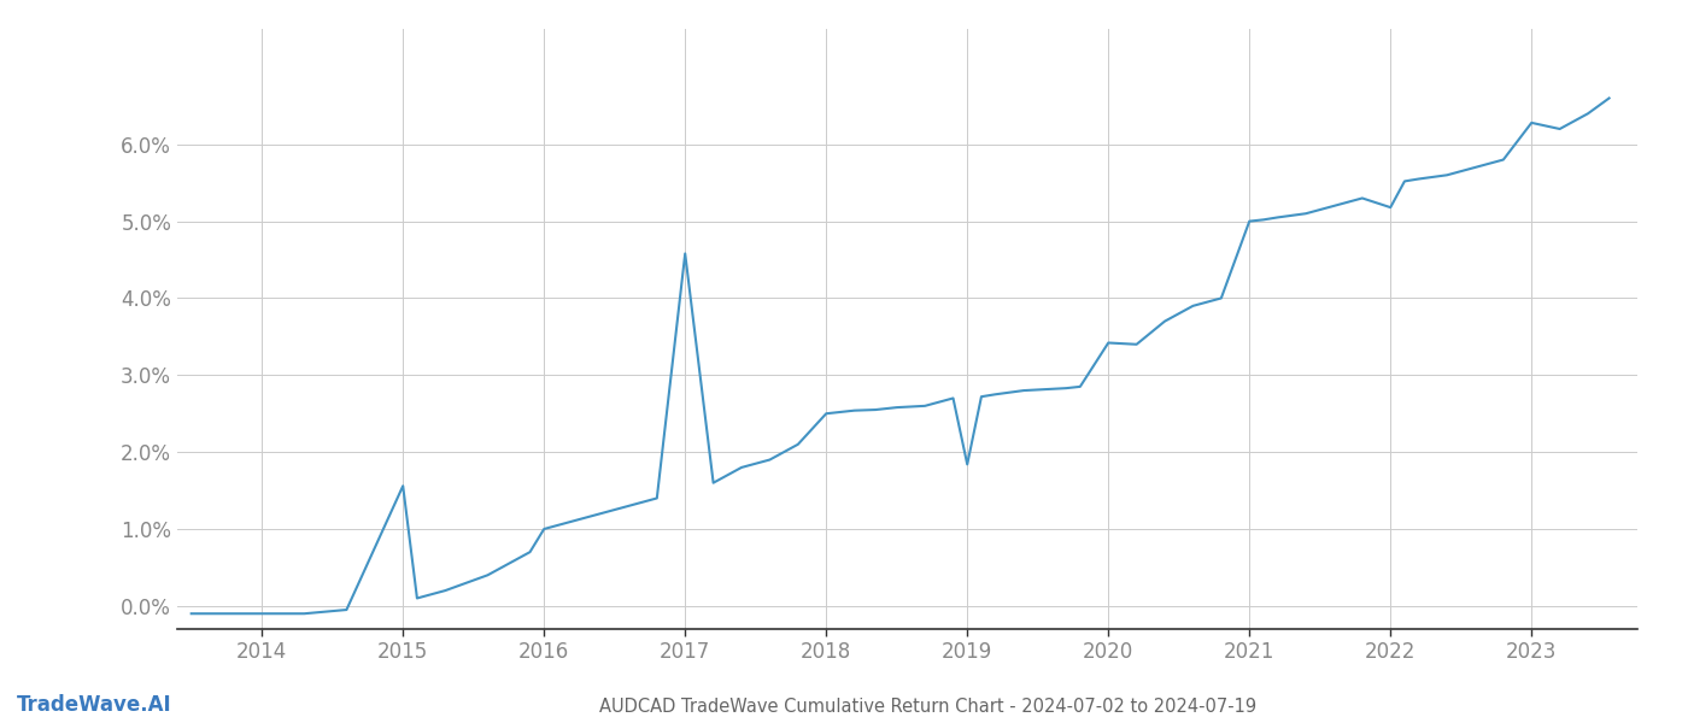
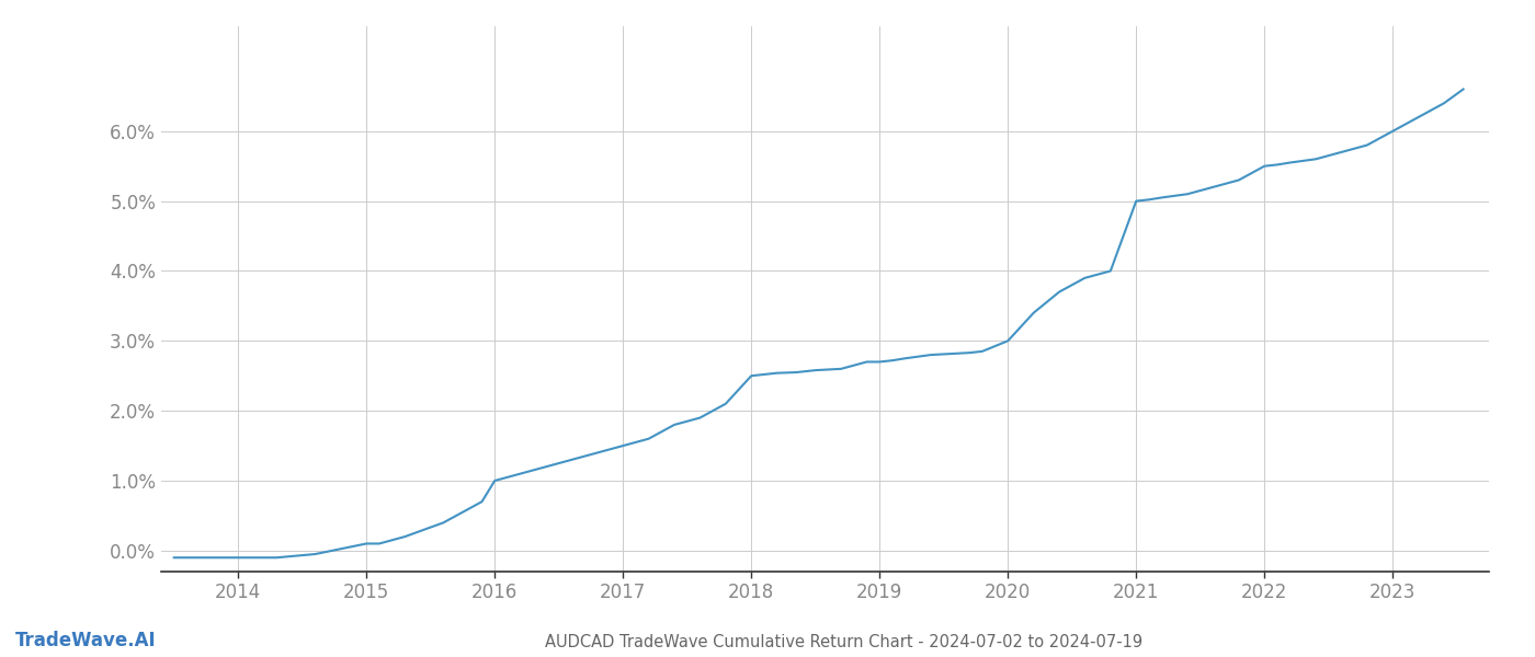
2015: 1.56% -> 0.10%
2017: 4.58% -> 1.50%
2019: 1.84% -> 2.70%
2020: 3.42% -> 3.00%
2022: 5.18% -> 5.50%
2023: 6.28% -> 6.00%
